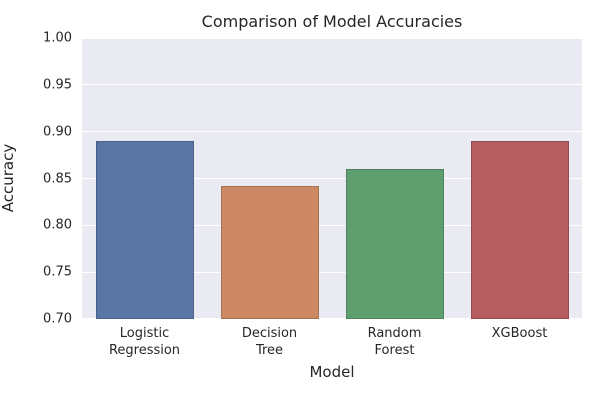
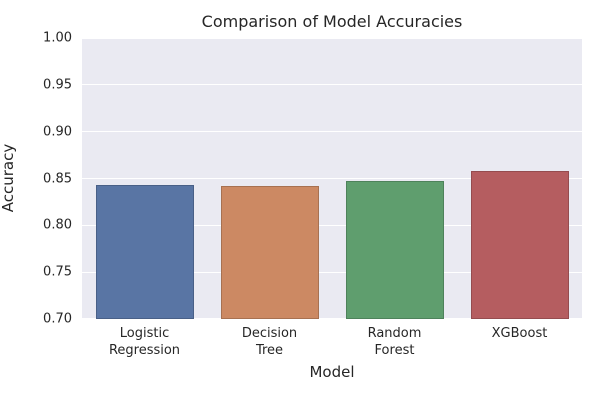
Logistic Regression: 0.89 -> 0.84
Random Forest: 0.86 -> 0.85
XGBoost: 0.89 -> 0.86
